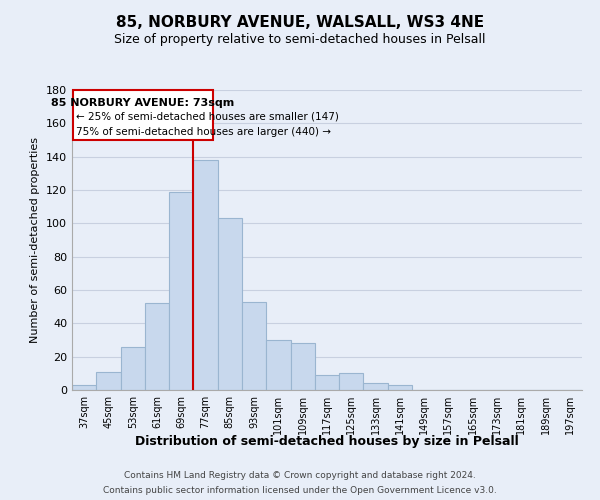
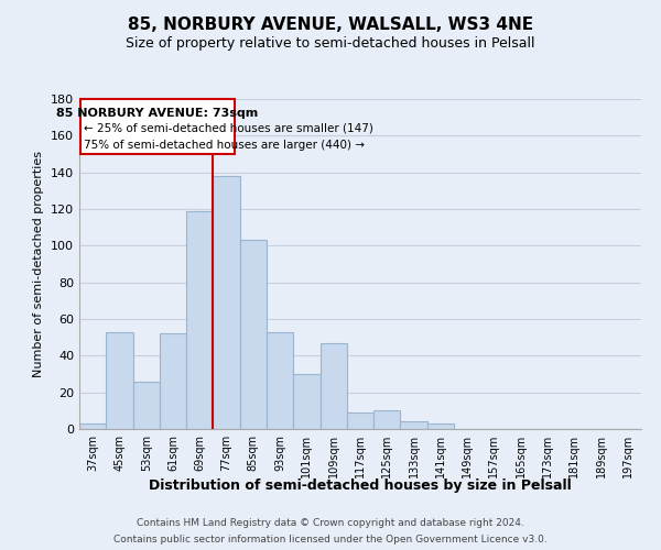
45sqm: 11 -> 53
109sqm: 28 -> 47
